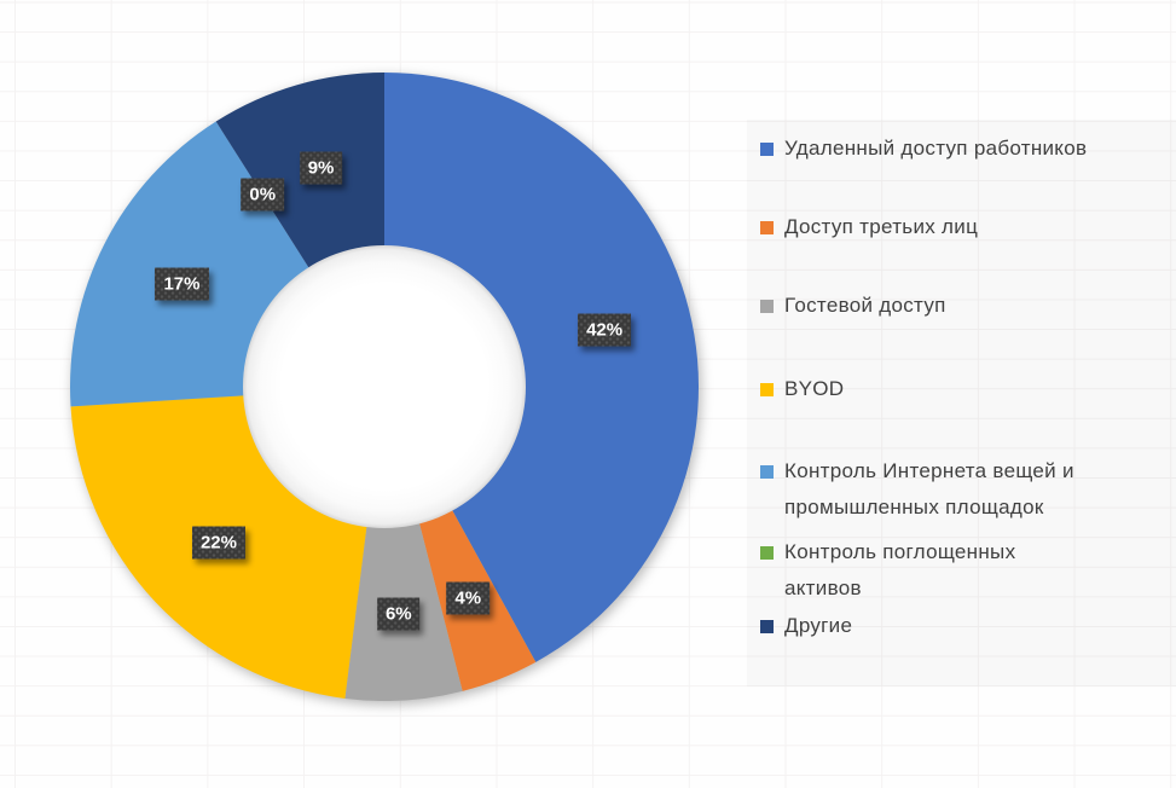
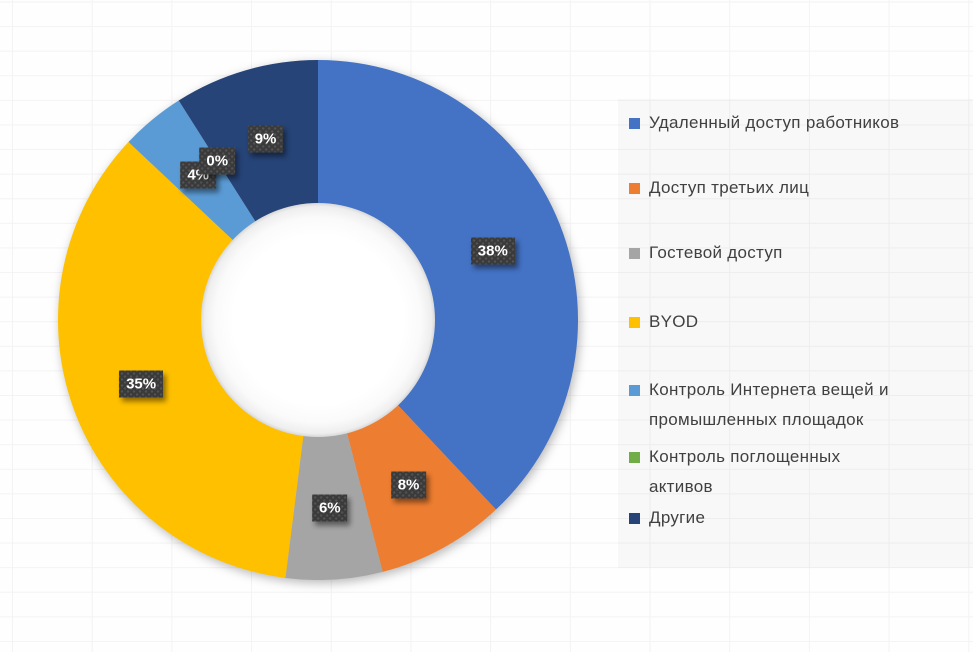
Удаленный доступ работников: 42% -> 38%
Доступ третьих лиц: 4% -> 8%
BYOD: 22% -> 35%
Контроль Интернета вещей и промышленных площадок: 17% -> 4%
